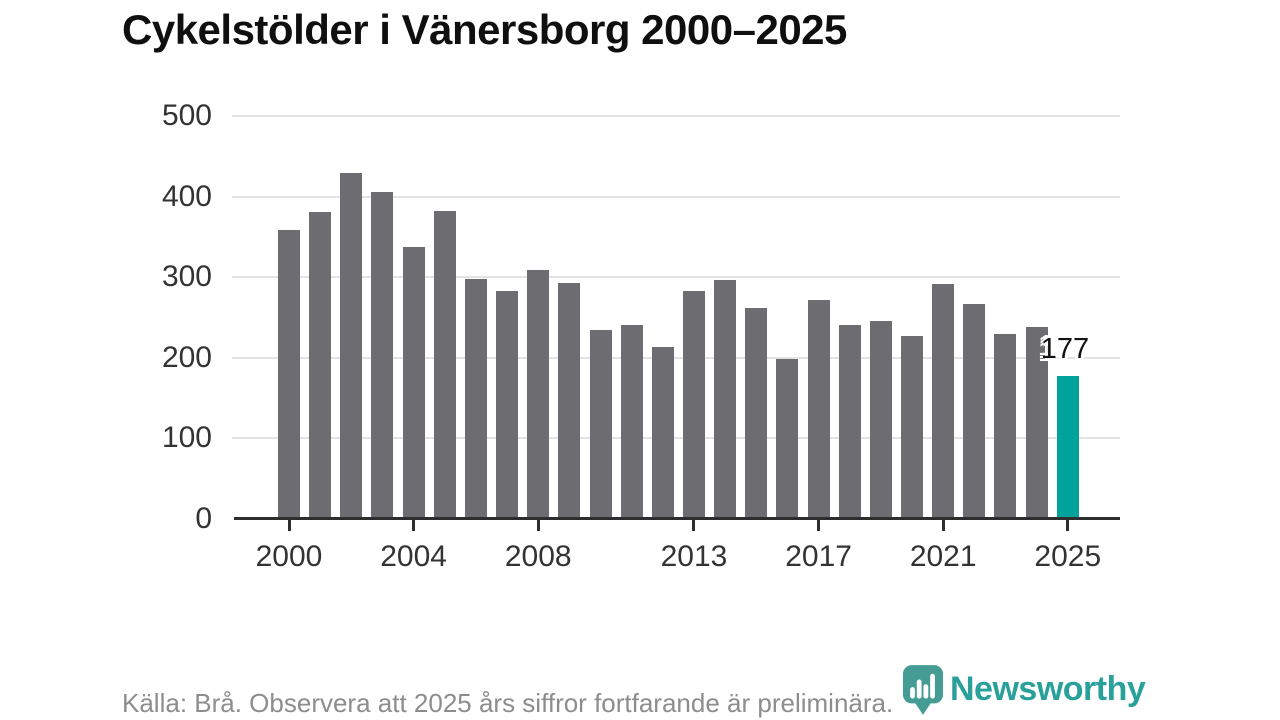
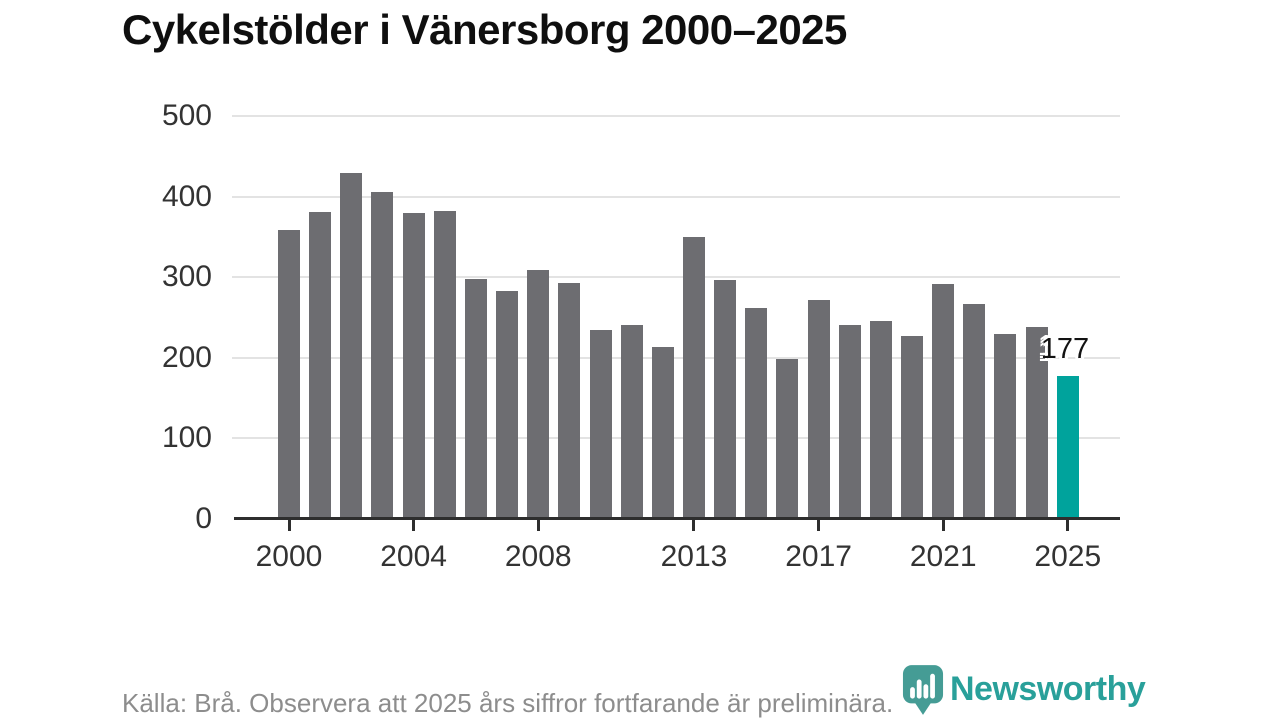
2004: 340 -> 380
2013: 280 -> 350
